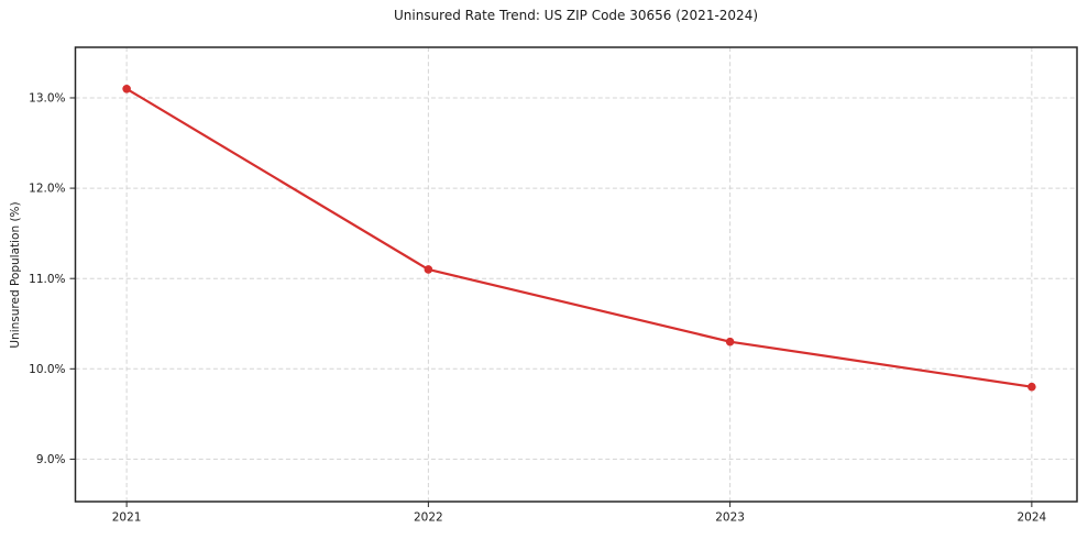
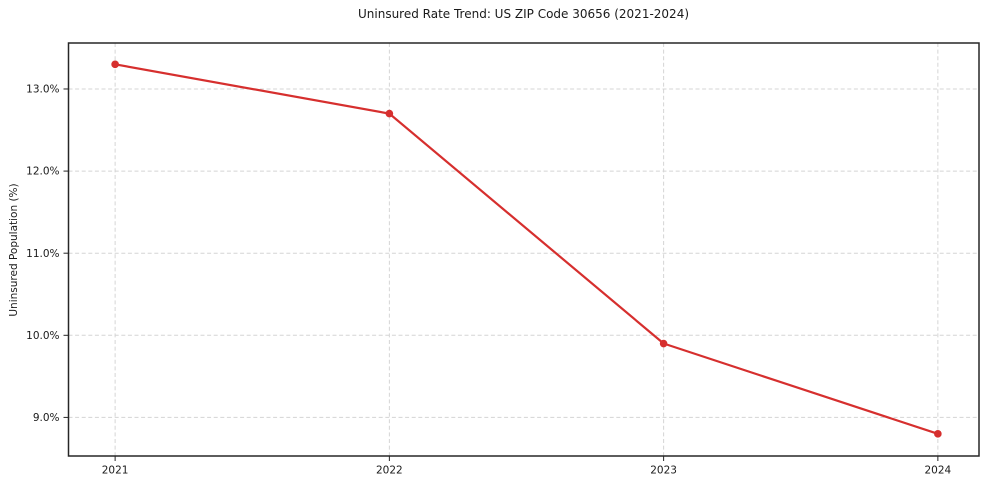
2021: 13.1% -> 13.3%
2022: 11.1% -> 12.7%
2023: 10.3% -> 9.9%
2024: 9.8% -> 8.8%
